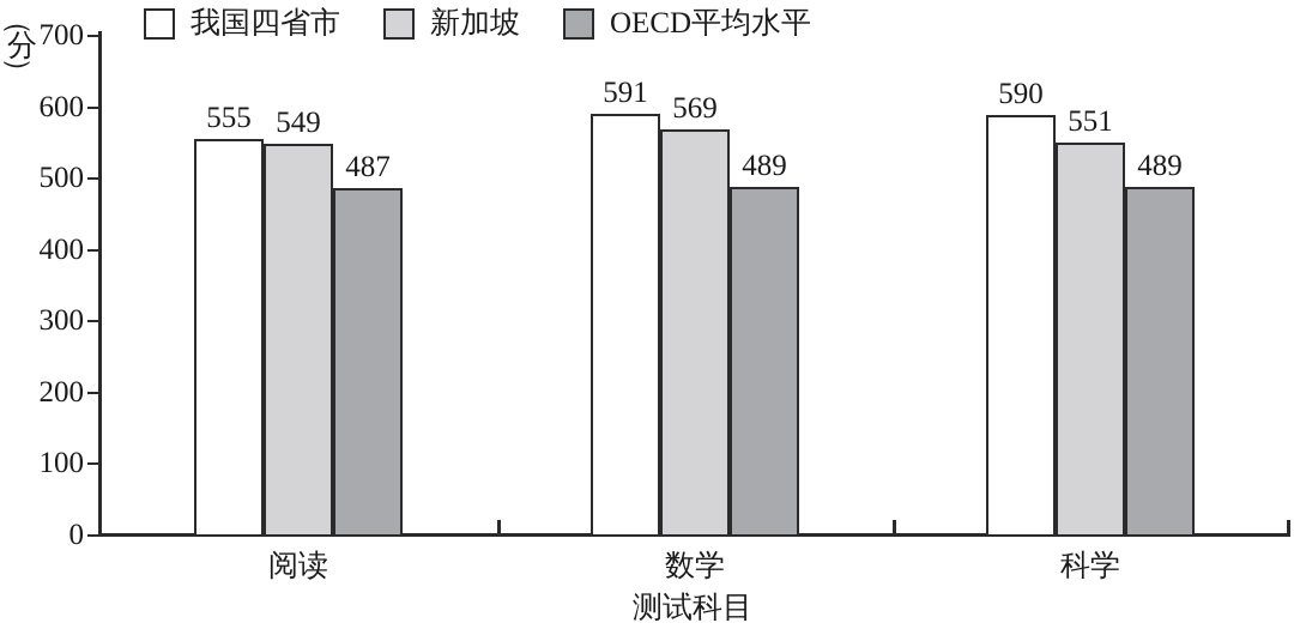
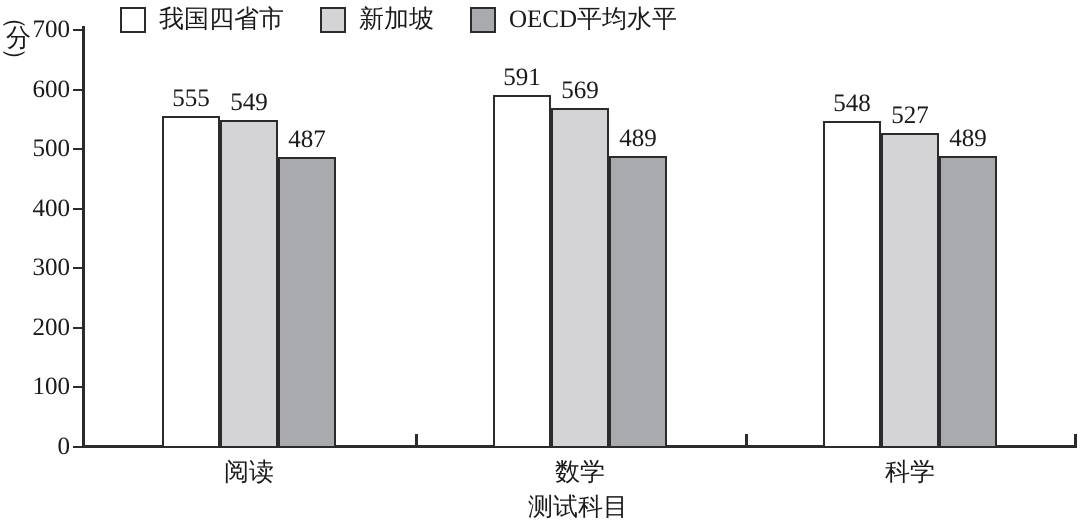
我国四省市/科学: 590 -> 548
新加坡/科学: 551 -> 527
